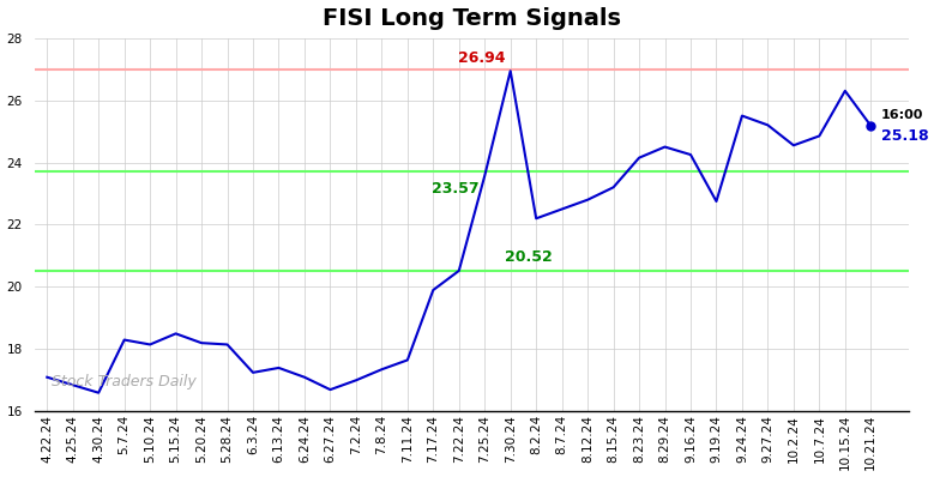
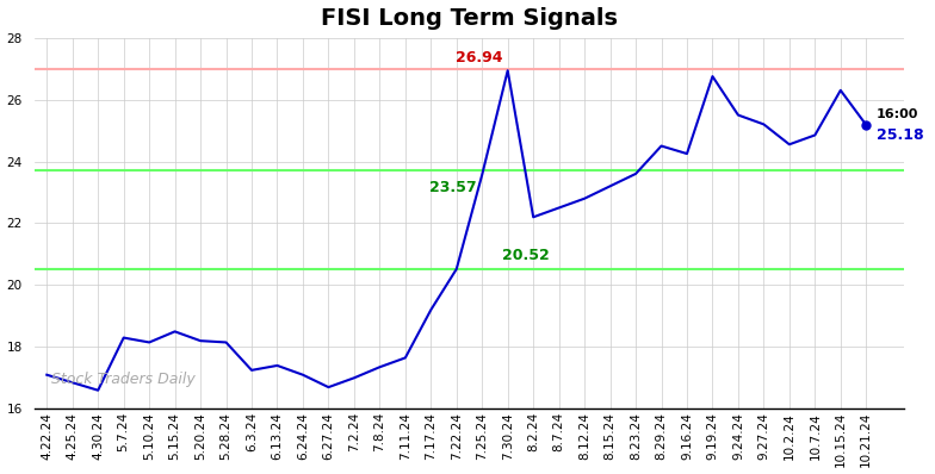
7.17.24: 19.90 -> 19.20
8.23.24: 24.15 -> 23.60
9.19.24: 22.75 -> 26.75
